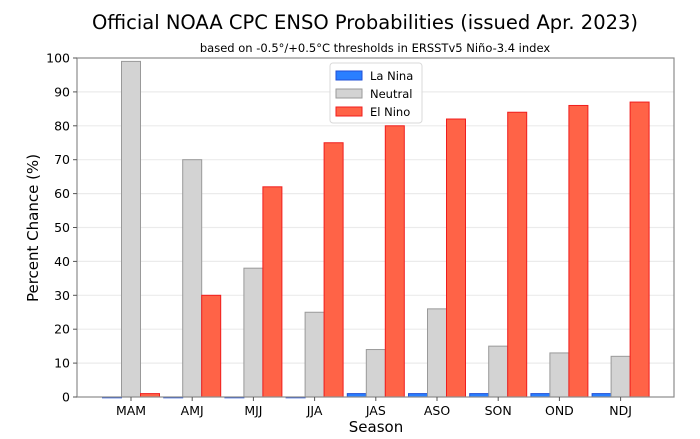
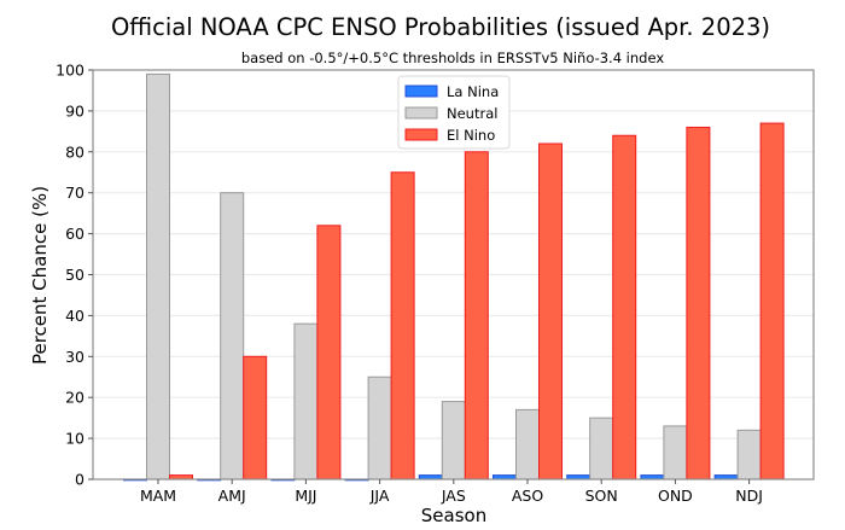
Neutral/JAS: 14 -> 19
Neutral/ASO: 26 -> 17
